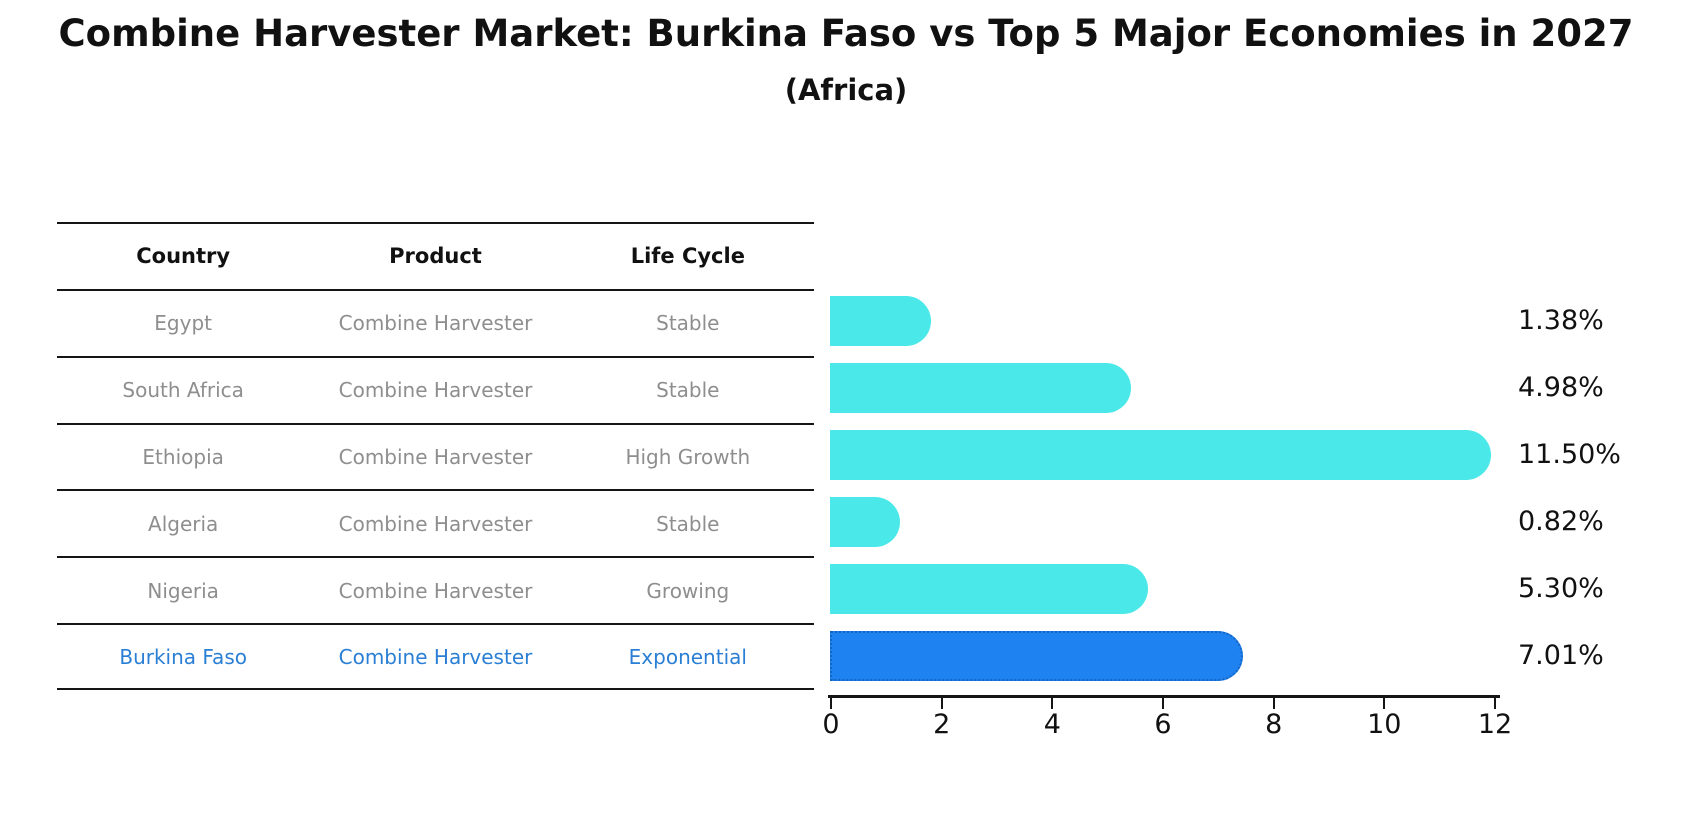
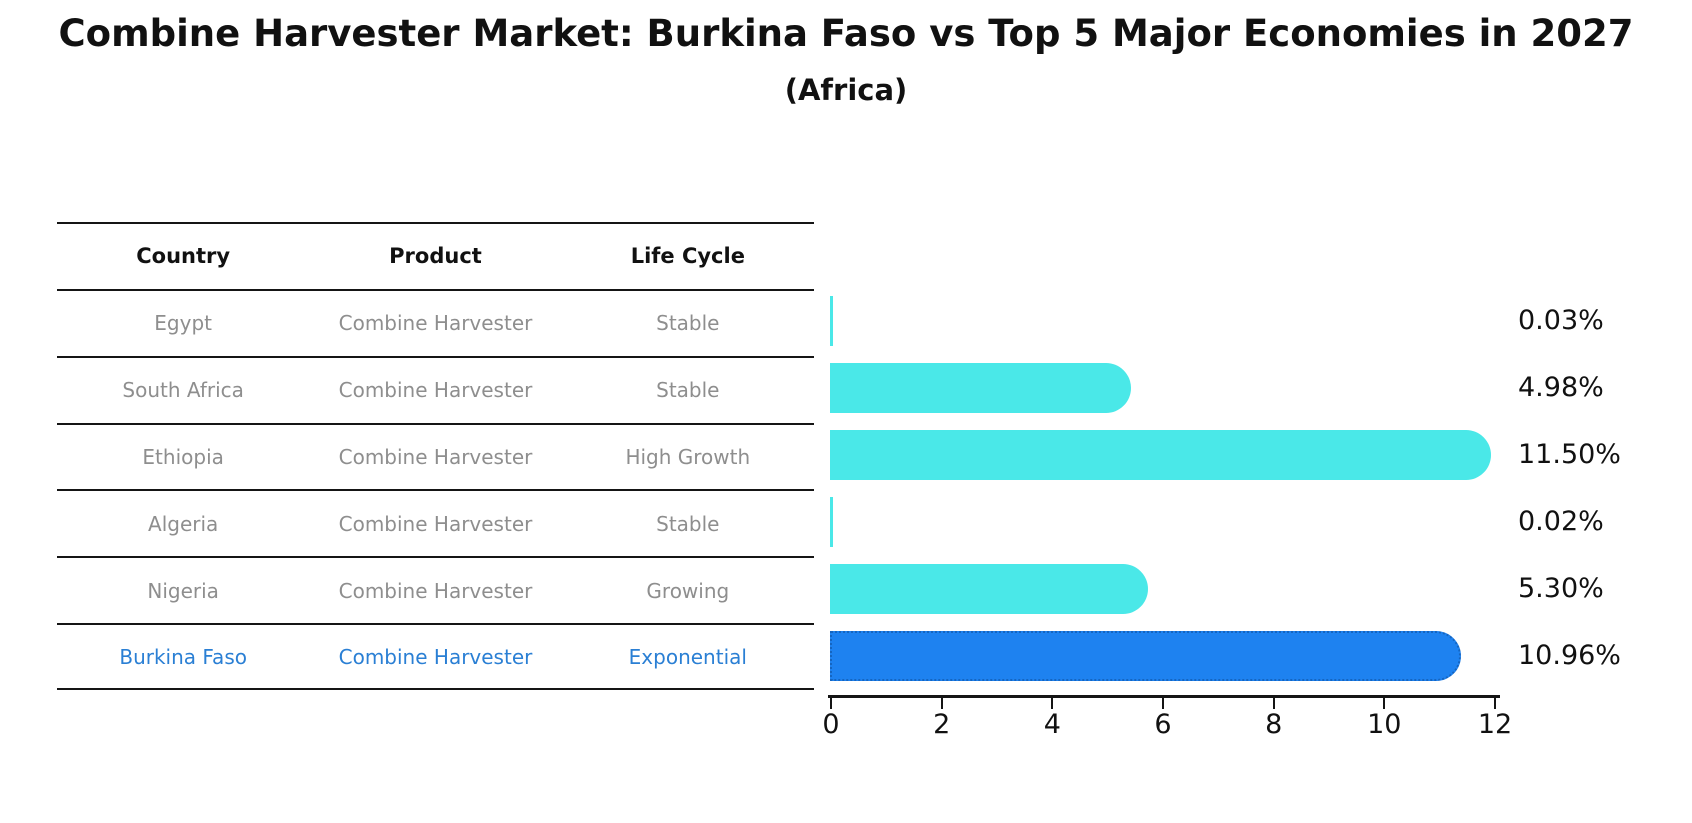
Egypt: 1.38% -> 0.03%
Algeria: 0.82% -> 0.02%
Burkina Faso: 7.01% -> 10.96%
